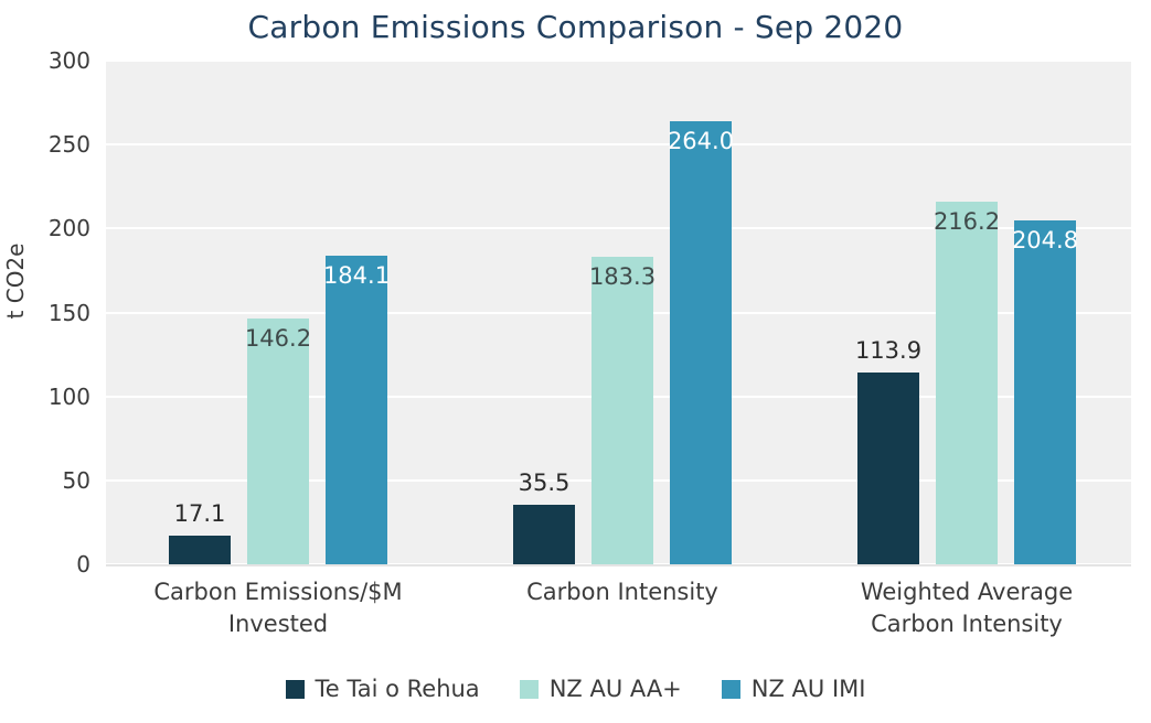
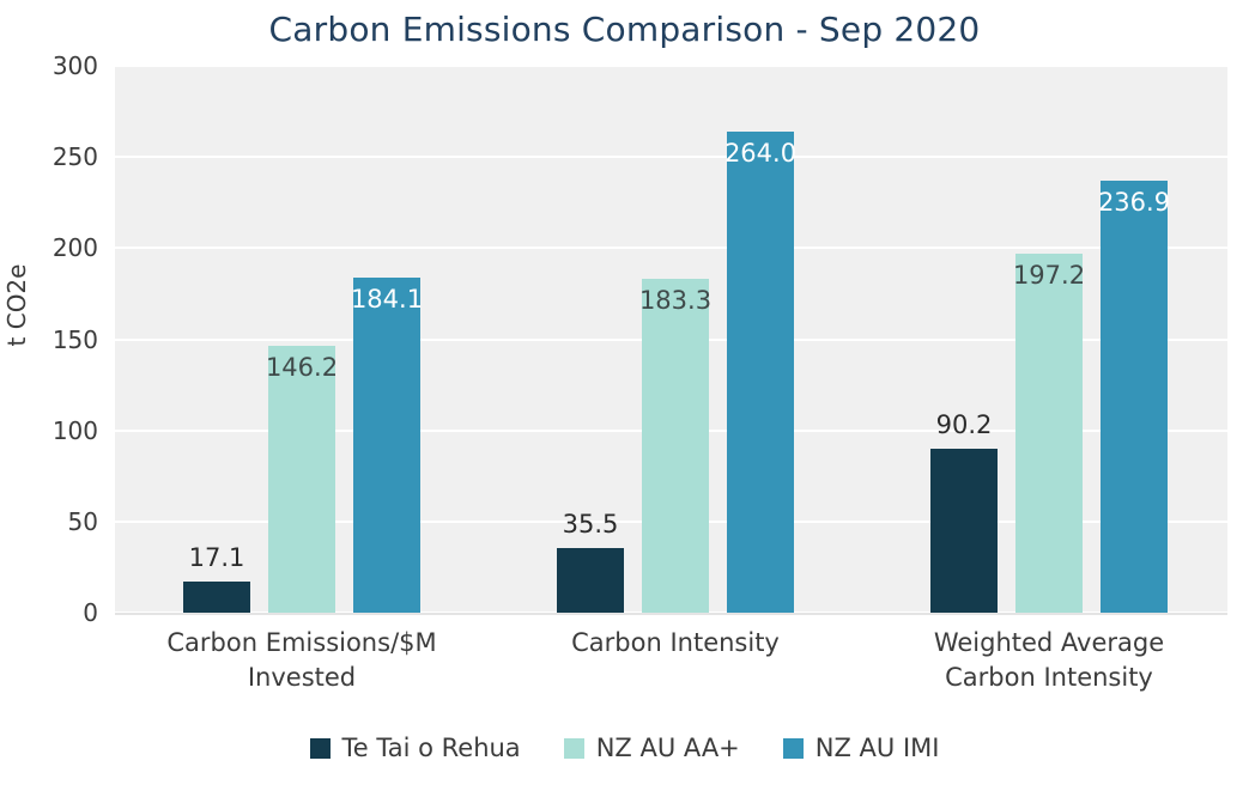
Te Tai o Rehua/Weighted Average Carbon Intensity: 113.9 -> 90.2
NZ AU AA+/Weighted Average Carbon Intensity: 216.2 -> 197.2
NZ AU IMI/Weighted Average Carbon Intensity: 204.8 -> 236.9
